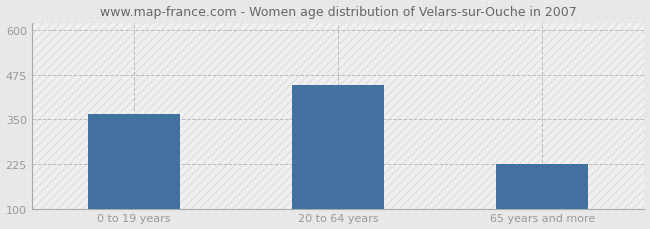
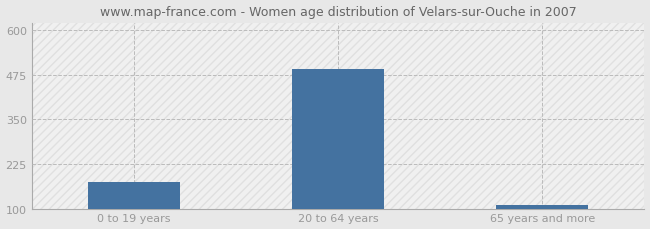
0 to 19 years: 365 -> 175
20 to 64 years: 445 -> 490
65 years and more: 225 -> 110
